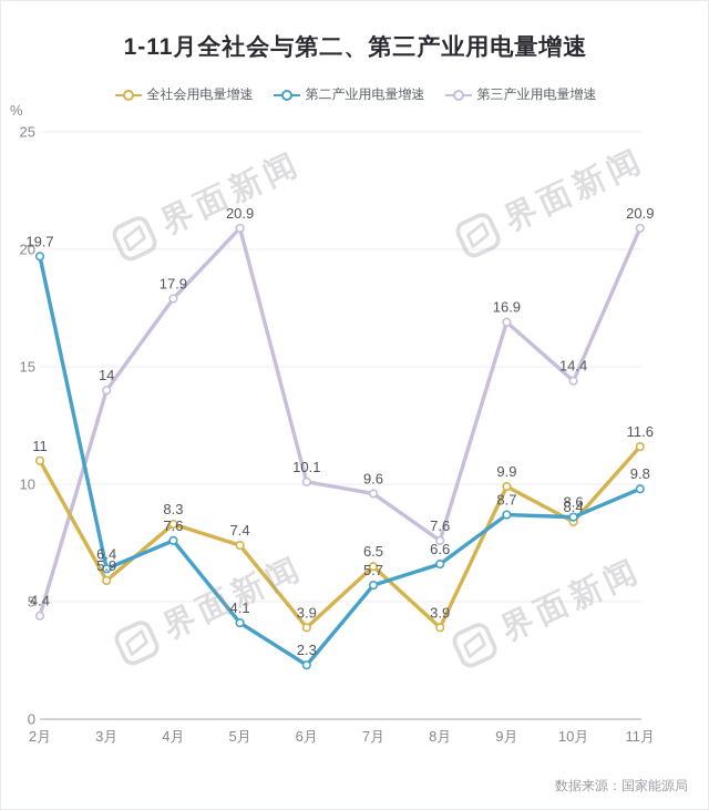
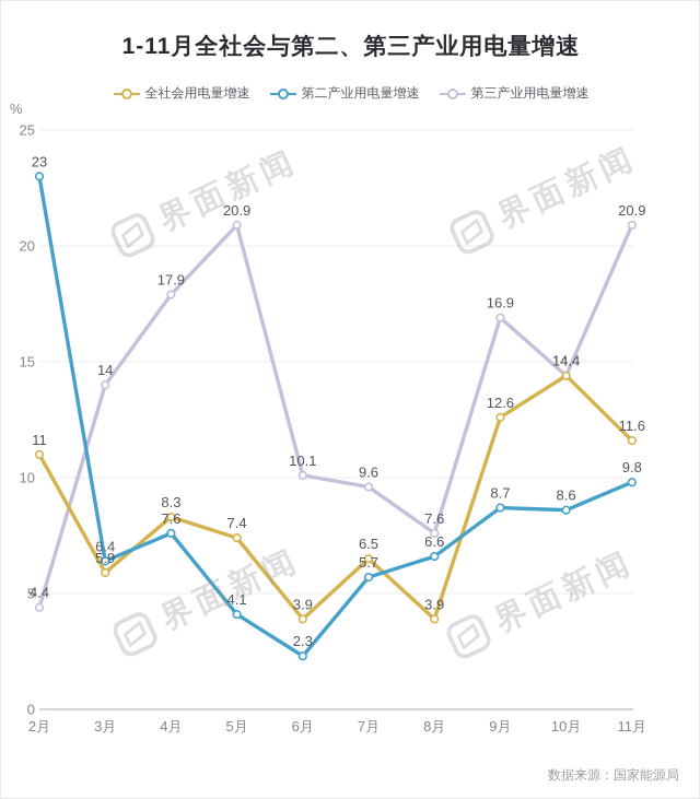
第二产业用电量增速/2月: 19.7 -> 23
全社会用电量增速/9月: 9.9 -> 12.6
全社会用电量增速/10月: 8.4 -> 14.4
